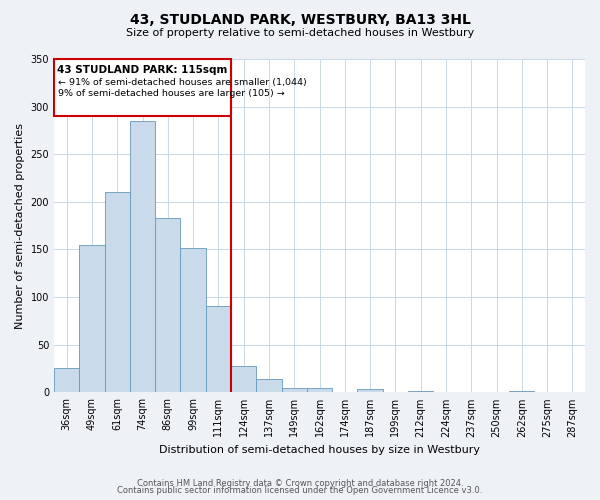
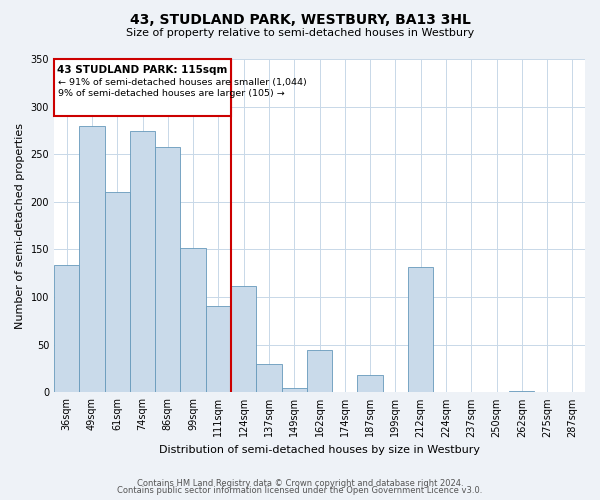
36sqm: 25 -> 134
49sqm: 155 -> 280
74sqm: 285 -> 274
86sqm: 183 -> 258
124sqm: 28 -> 112
137sqm: 14 -> 30
162sqm: 5 -> 44
187sqm: 3 -> 18
212sqm: 1 -> 132
